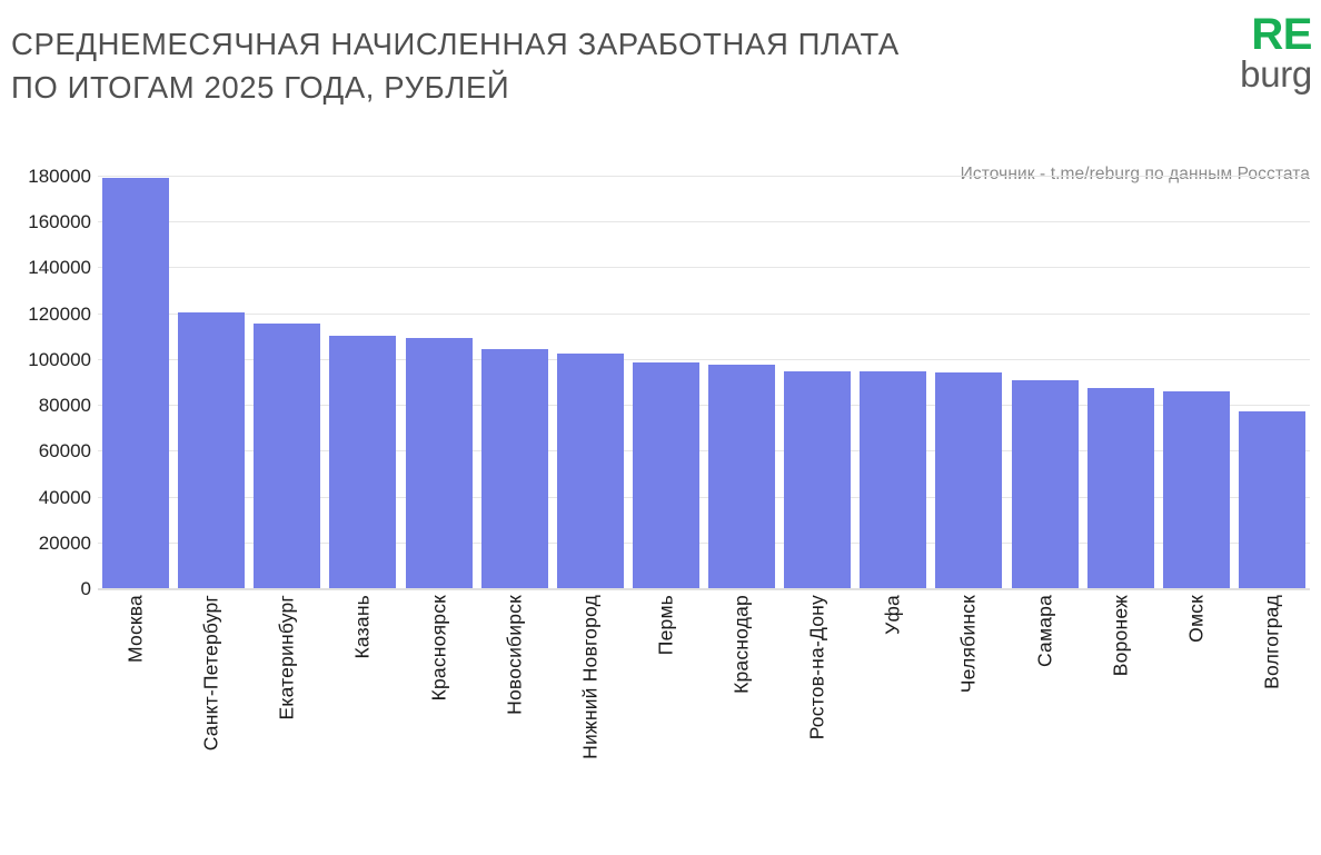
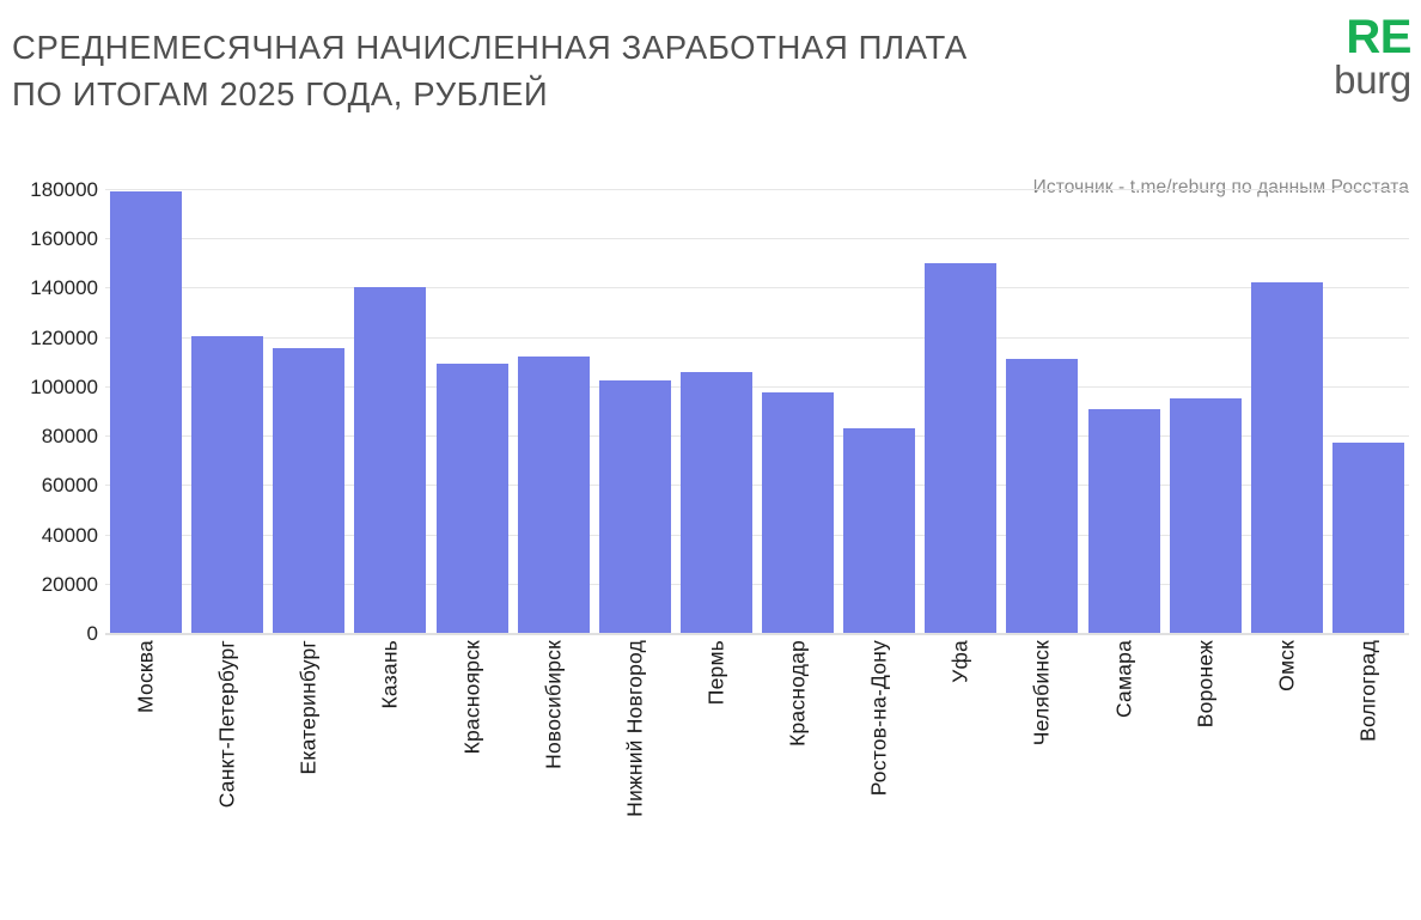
Казань: 110000 -> 140000
Новосибирск: 104000 -> 112000
Пермь: 98000 -> 106000
Ростов-на-Дону: 94000 -> 83000
Уфа: 94000 -> 150000
Челябинск: 94000 -> 111000
Воронеж: 88000 -> 95000
Омск: 86000 -> 142000
